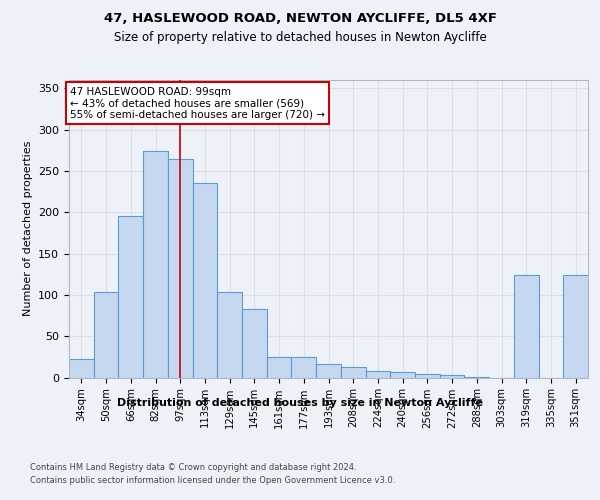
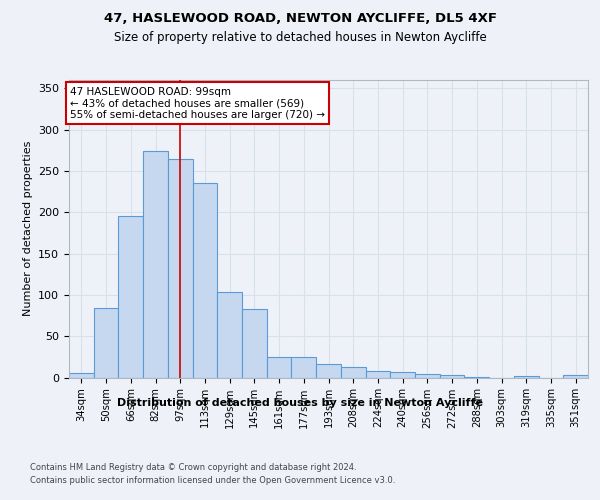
34sqm: 22 -> 5
50sqm: 104 -> 84
319sqm: 124 -> 2
351sqm: 124 -> 3
